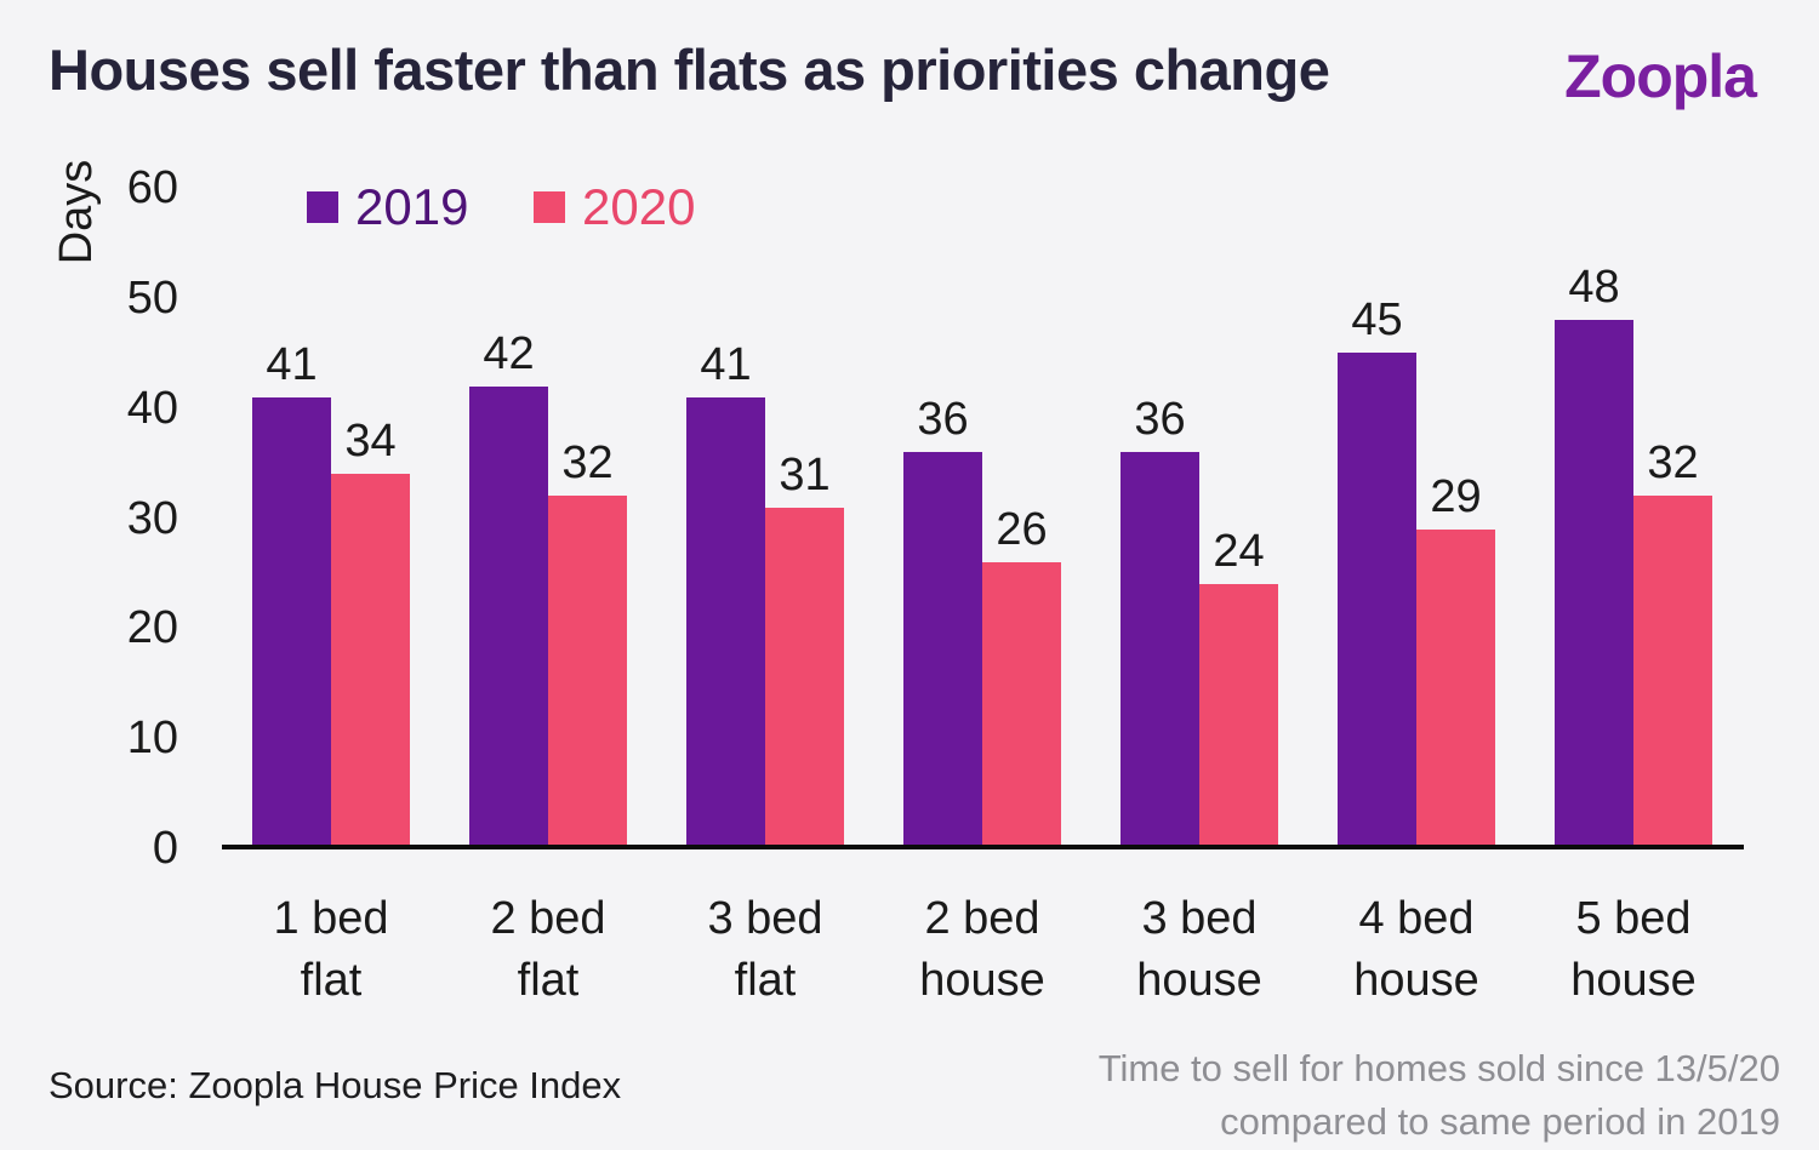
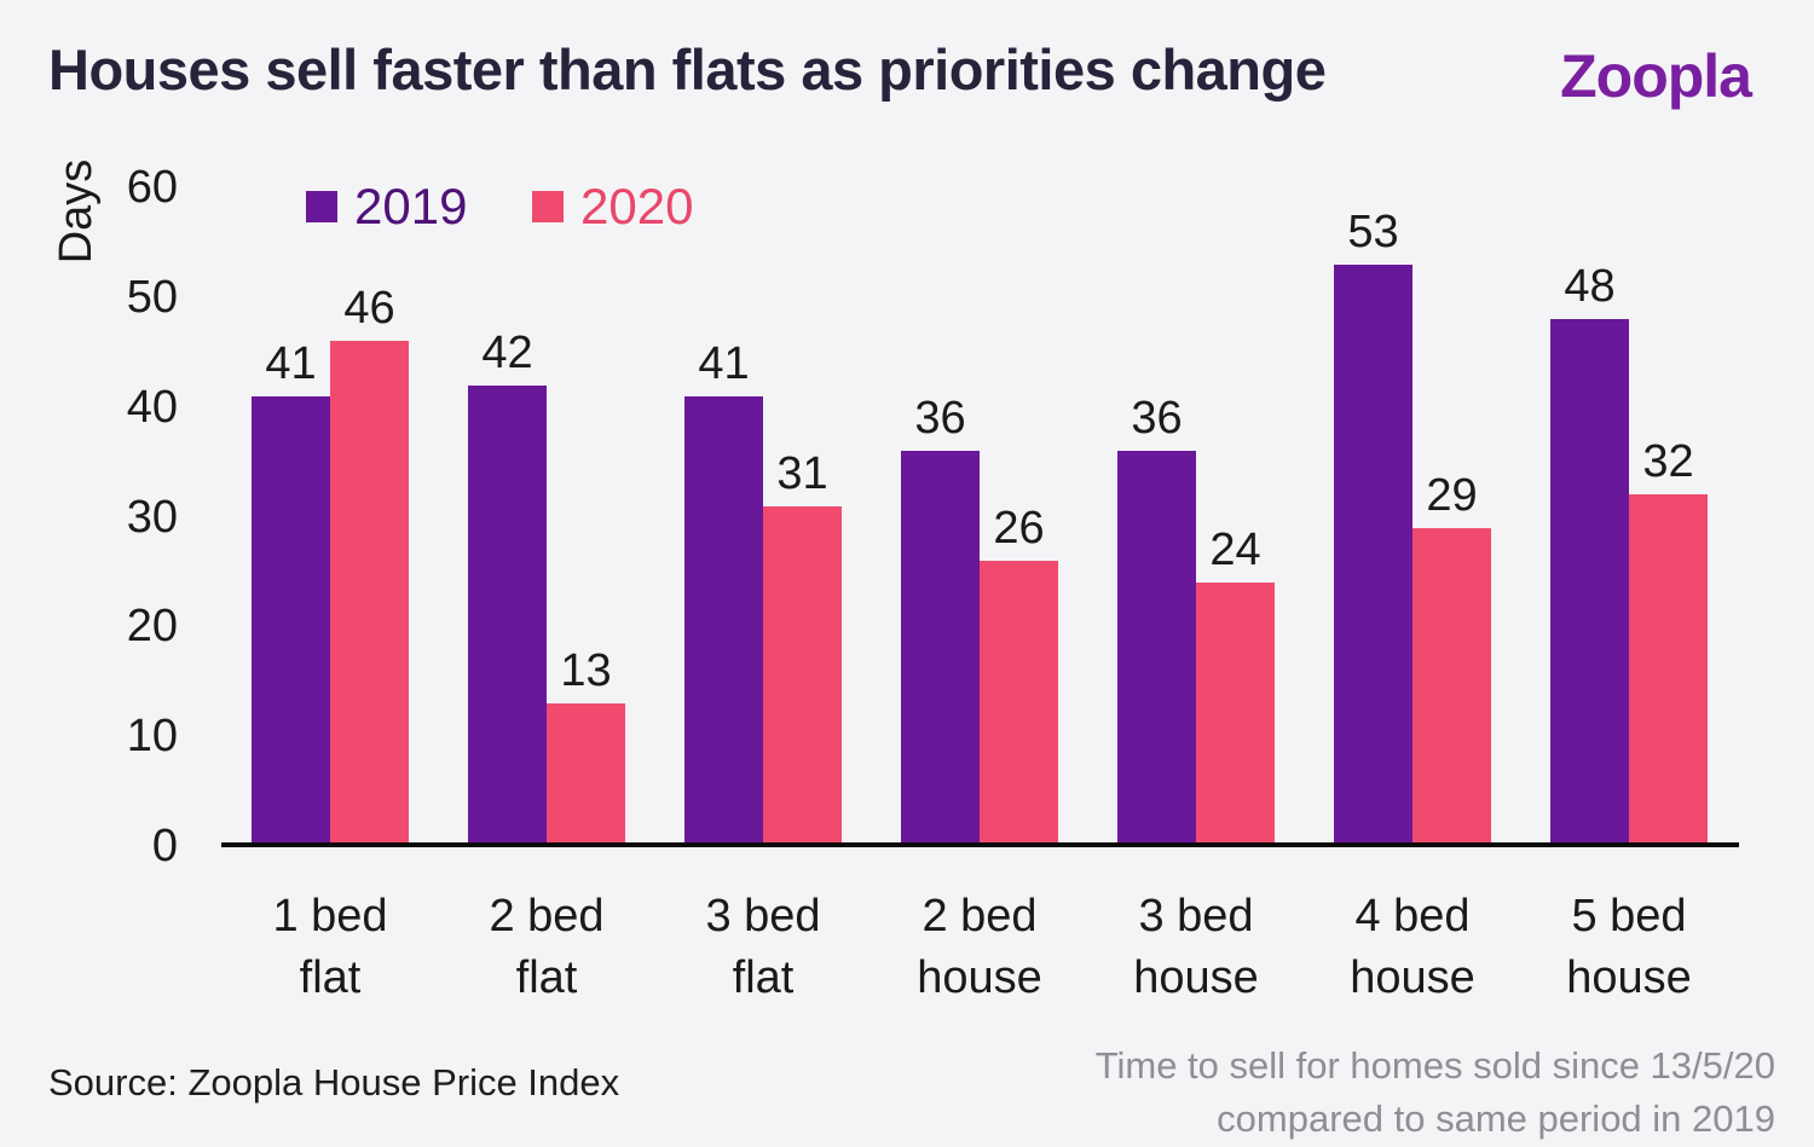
2020/1 bed flat: 34 -> 46
2020/2 bed flat: 32 -> 13
2019/4 bed house: 45 -> 53
